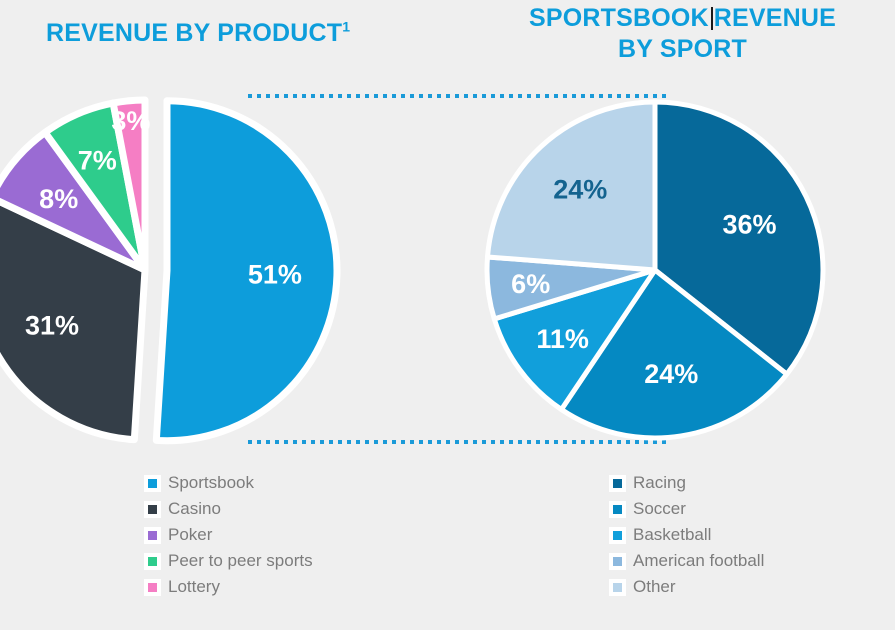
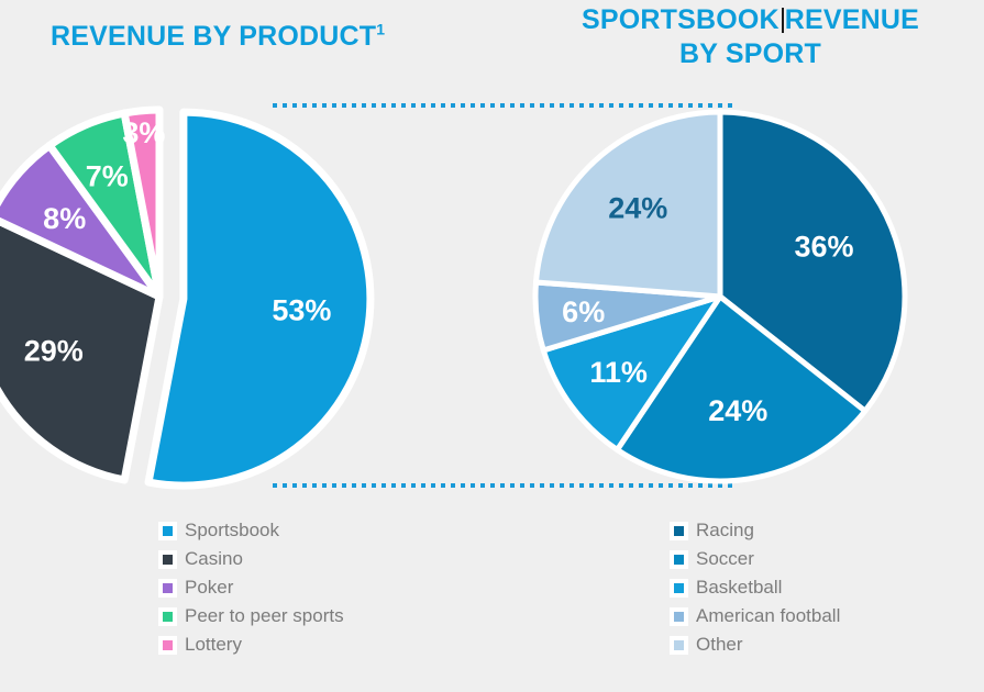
REVENUE BY PRODUCT/Sportsbook: 51% -> 53%
REVENUE BY PRODUCT/Casino: 31% -> 29%
